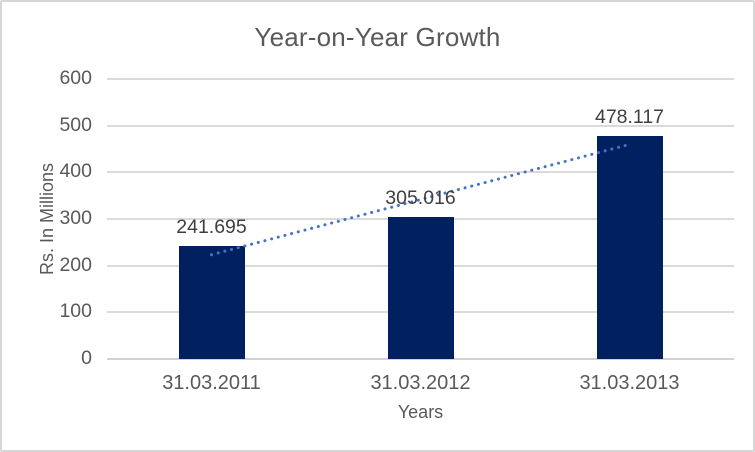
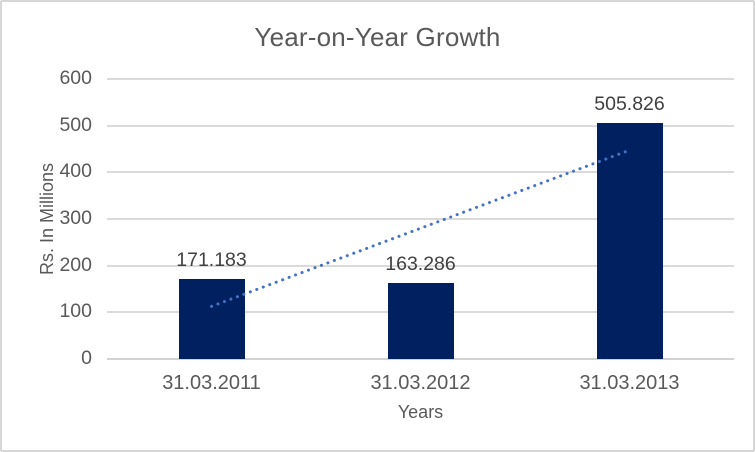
31.03.2011: 241.695 -> 171.183
31.03.2012: 305.016 -> 163.286
31.03.2013: 478.117 -> 505.826
